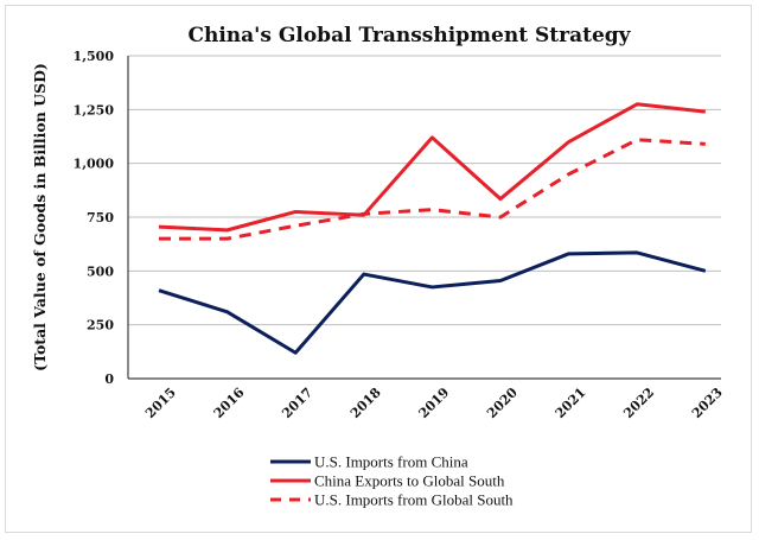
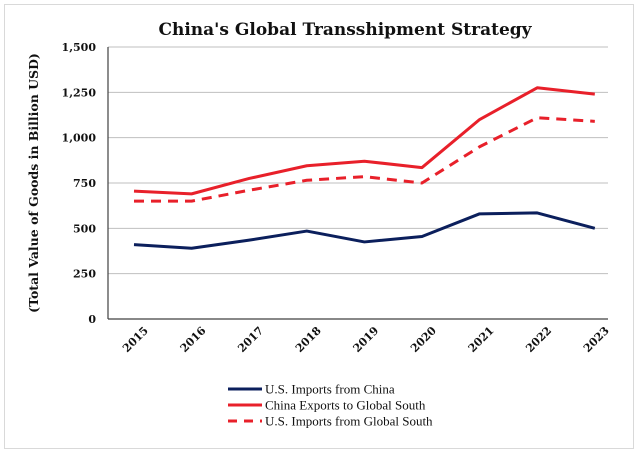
U.S. Imports from China/2016: 310 -> 390
U.S. Imports from China/2017: 120 -> 440
China Exports to Global South/2018: 760 -> 840
China Exports to Global South/2019: 1120 -> 870
